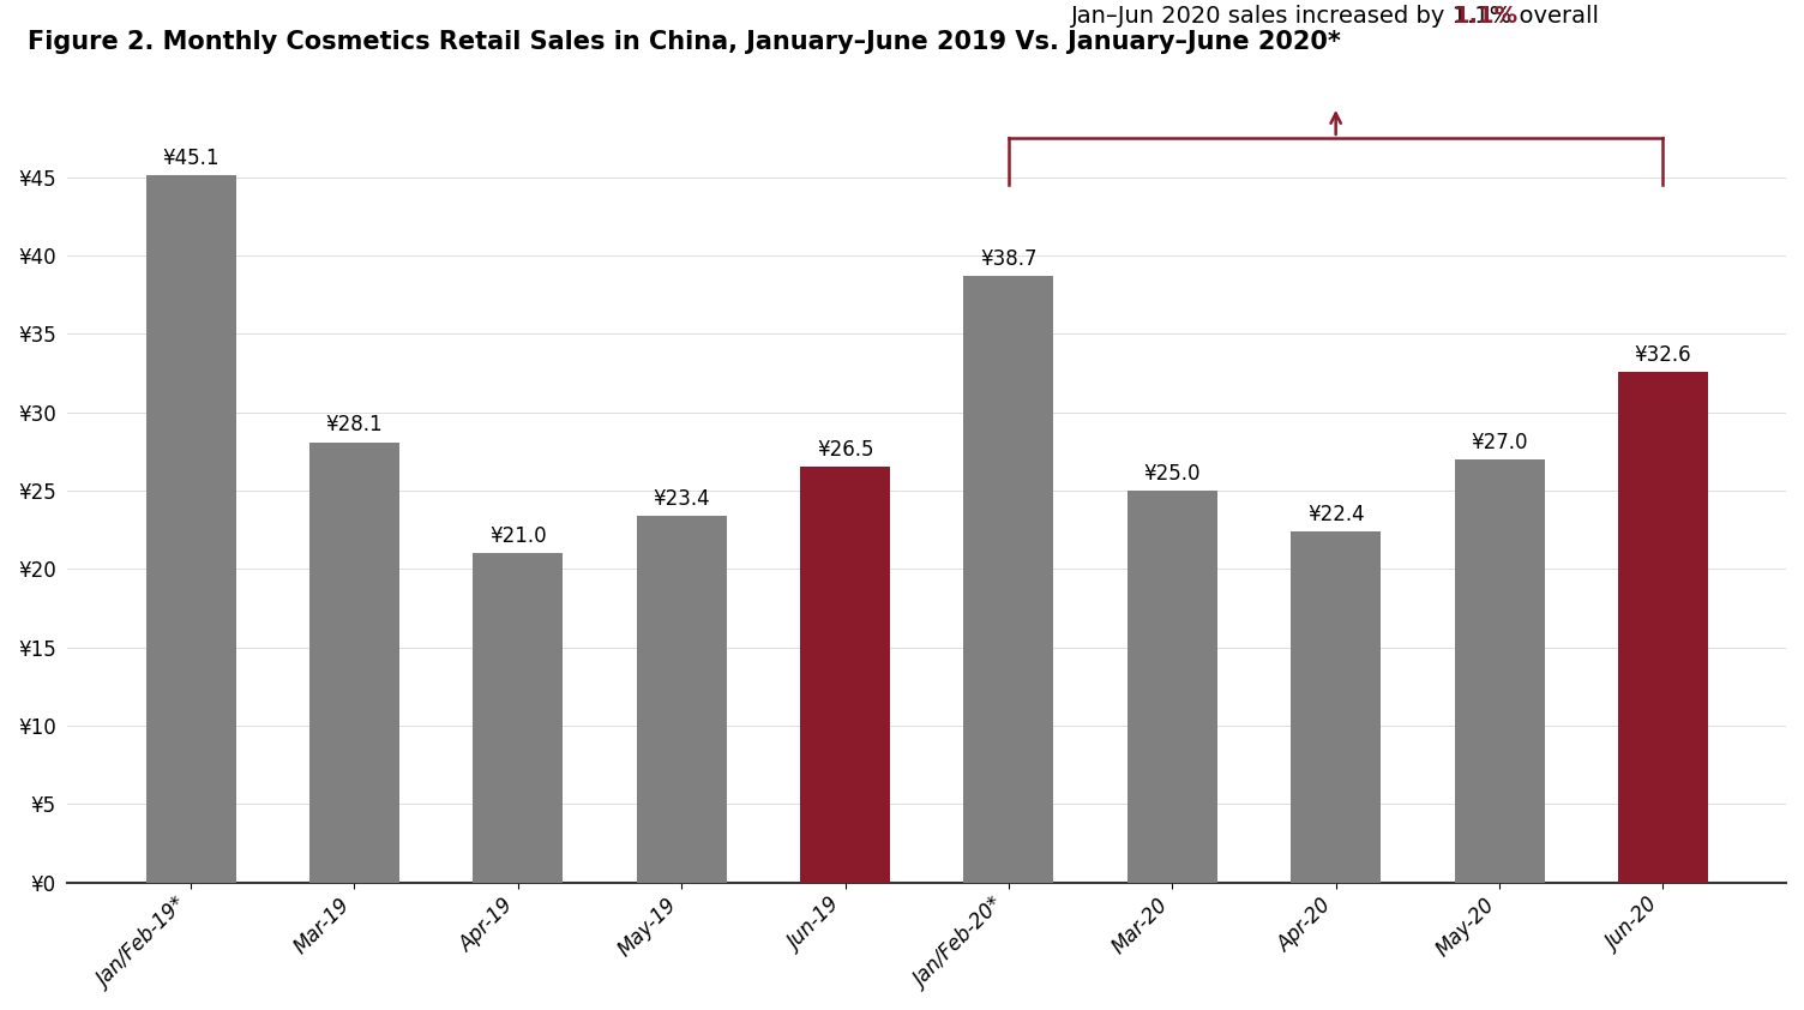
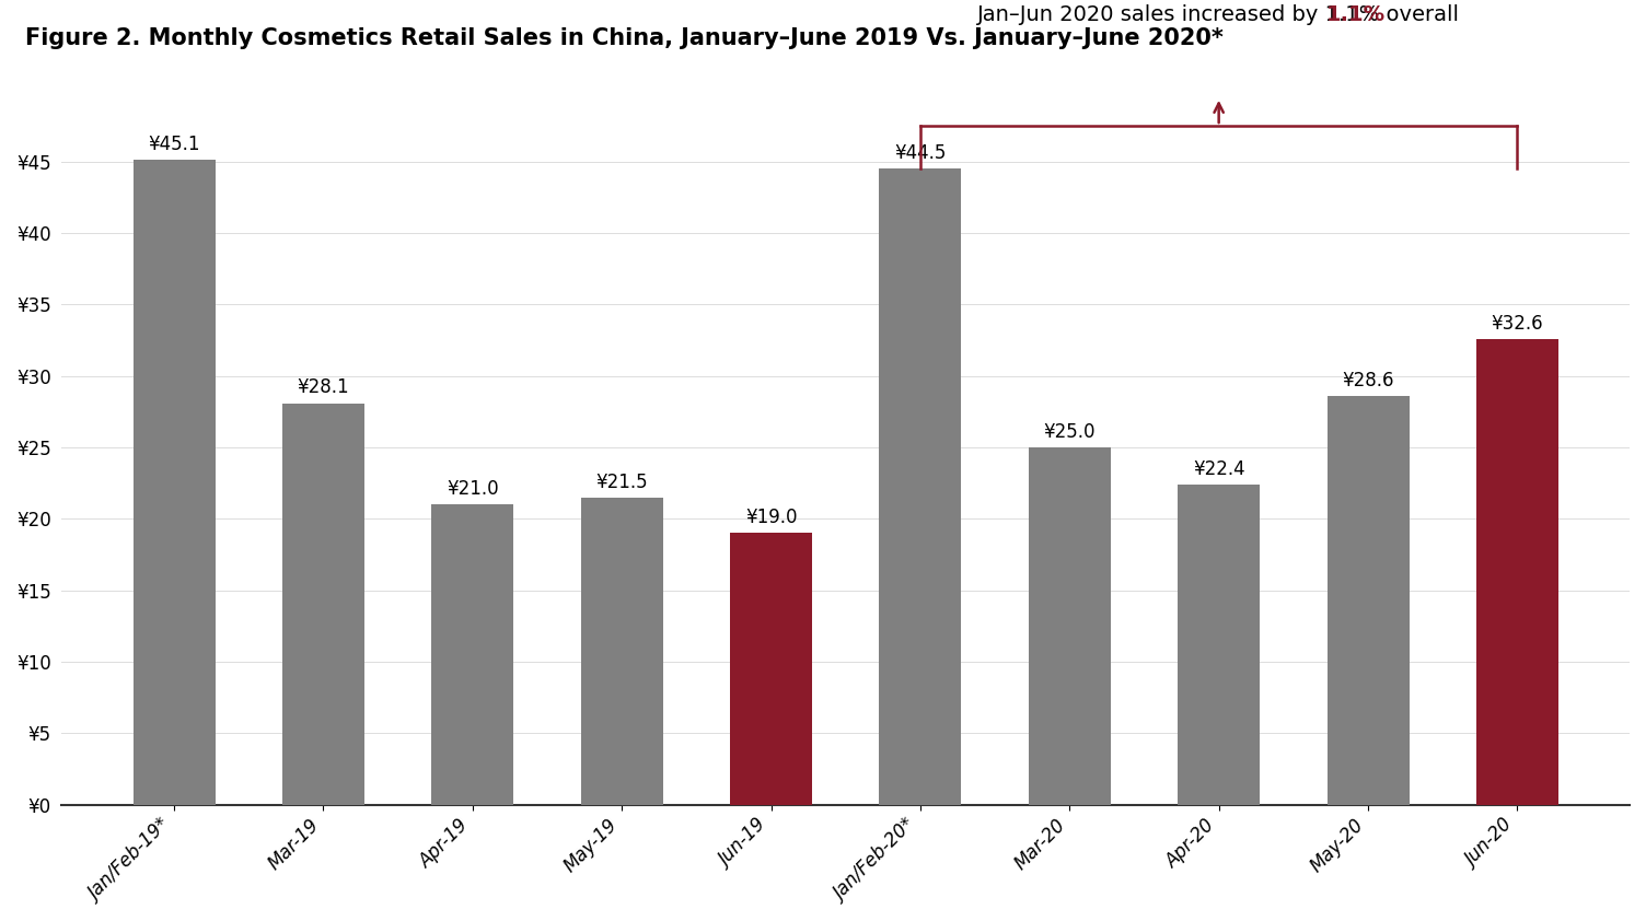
May-19: ¥23.4 -> ¥21.5
Jun-19: ¥26.5 -> ¥19.0
Jan/Feb-20*: ¥38.7 -> ¥44.5
May-20: ¥27.0 -> ¥28.6
